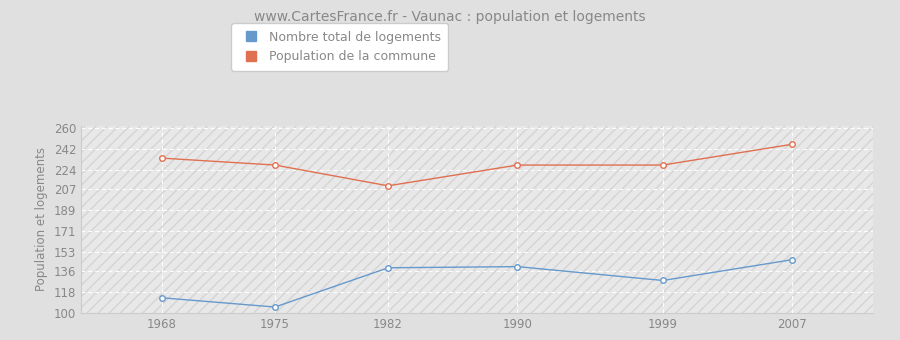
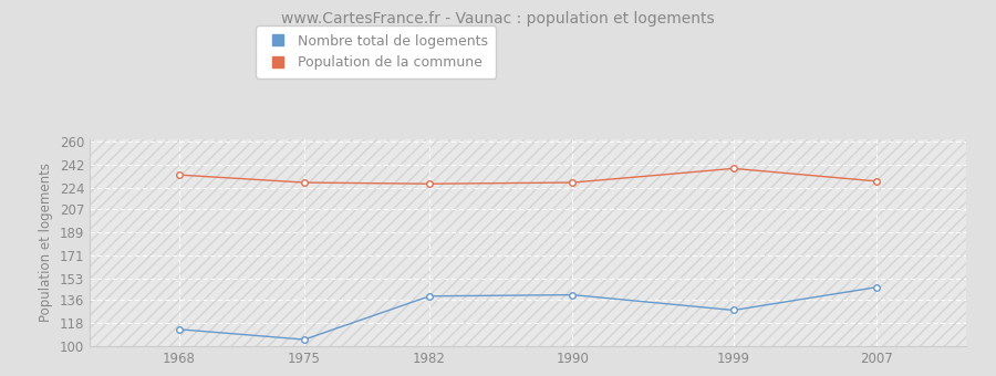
Population de la commune/1982: 210 -> 227
Population de la commune/1999: 228 -> 239
Population de la commune/2007: 246 -> 229
